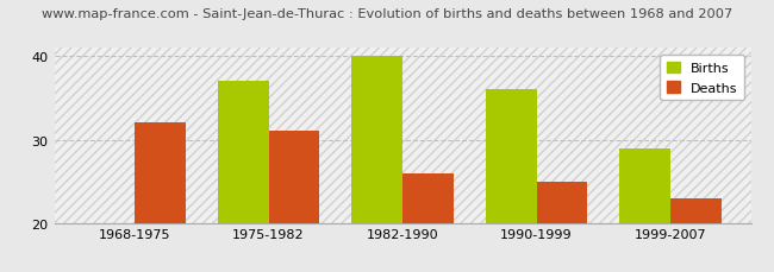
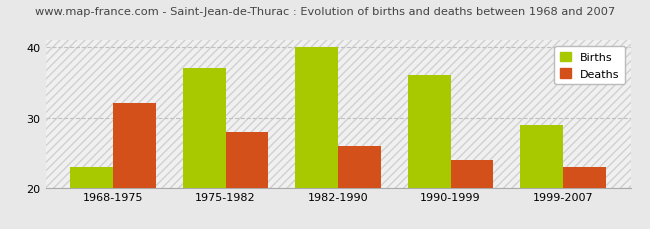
Births/1968-1975: 20 -> 23
Deaths/1975-1982: 31 -> 28
Deaths/1990-1999: 25 -> 24
